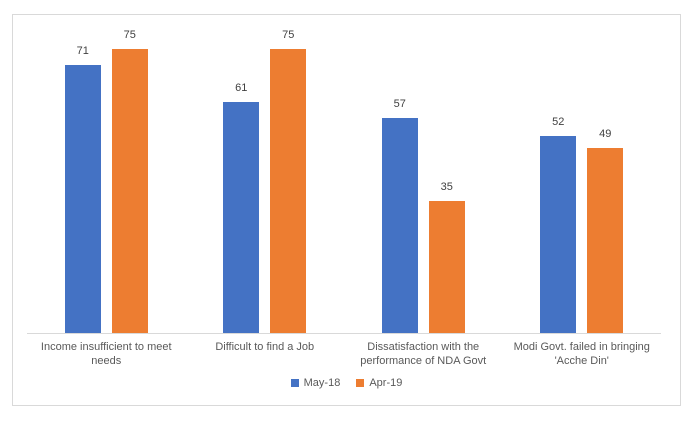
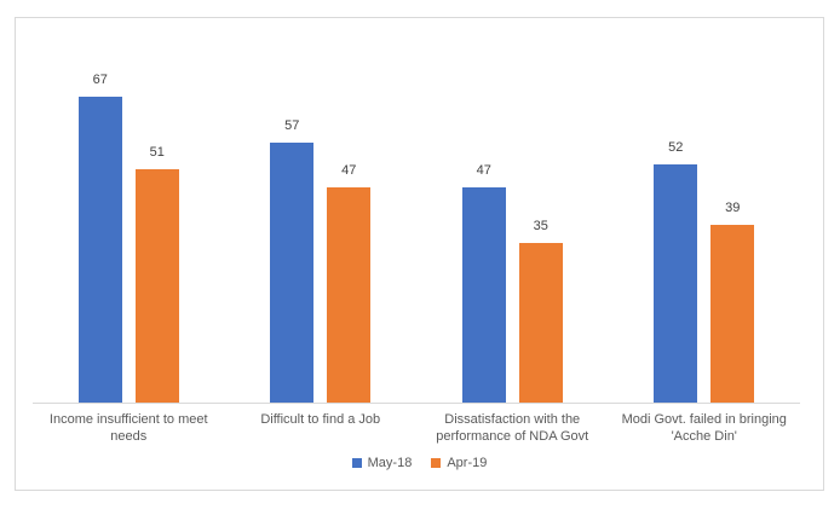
May-18/Income insufficient to meet needs: 71 -> 67
Apr-19/Income insufficient to meet needs: 75 -> 51
May-18/Difficult to find a Job: 61 -> 57
Apr-19/Difficult to find a Job: 75 -> 47
May-18/Dissatisfaction with the performance of NDA Govt: 57 -> 47
Apr-19/Modi Govt. failed in bringing 'Acche Din': 49 -> 39
